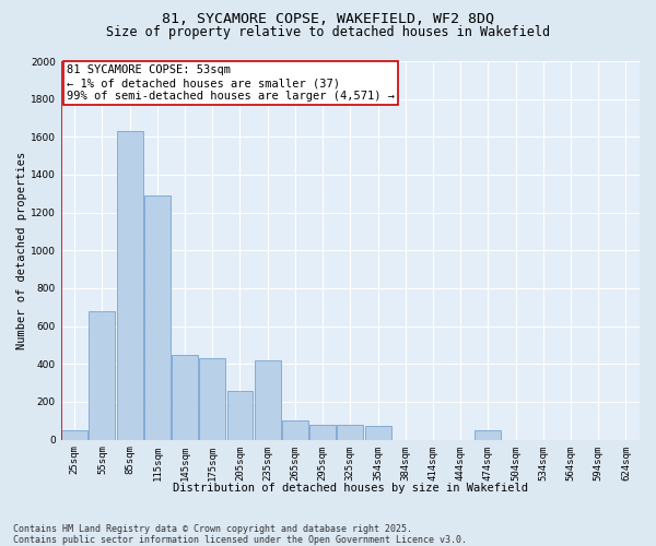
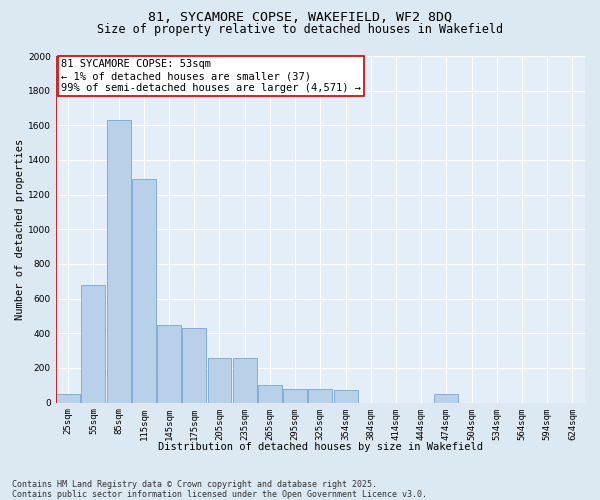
235sqm: 420 -> 260
